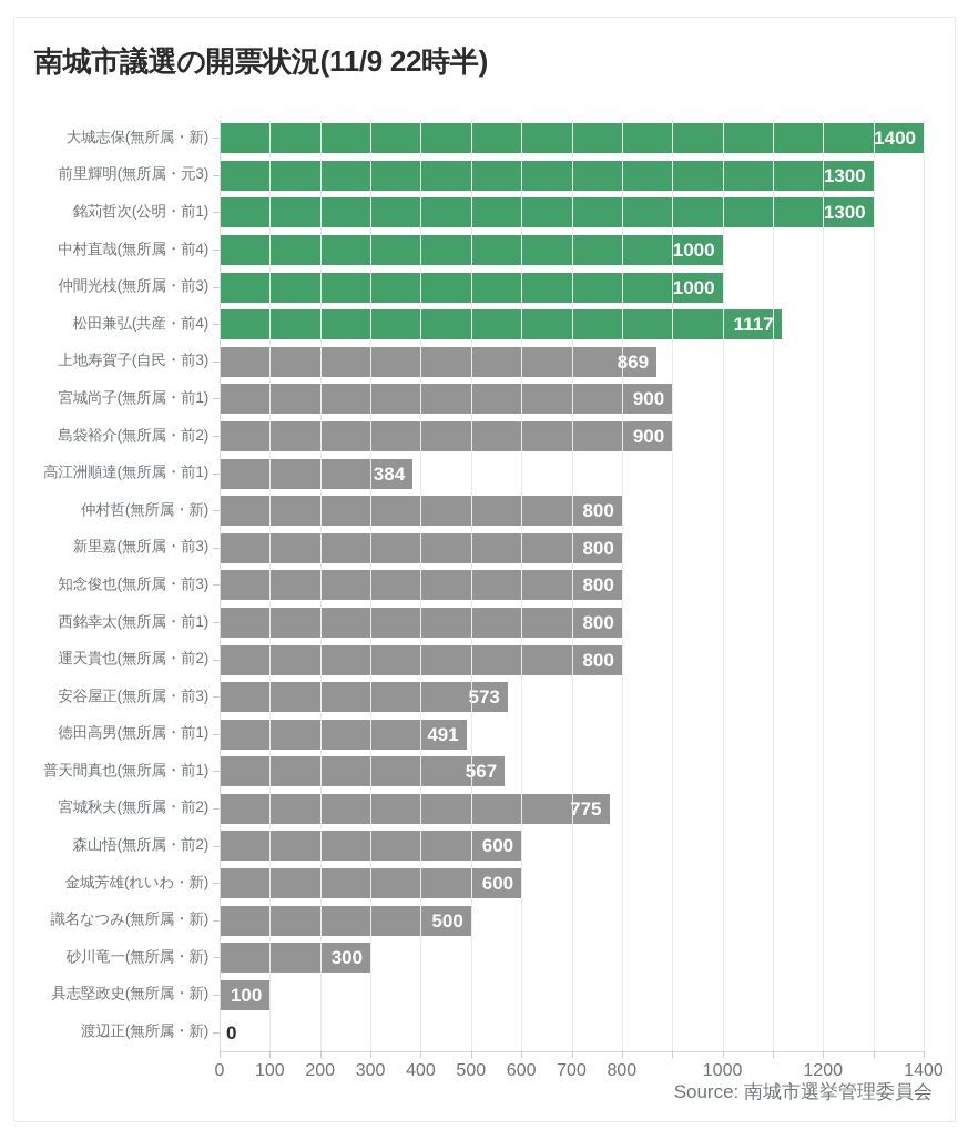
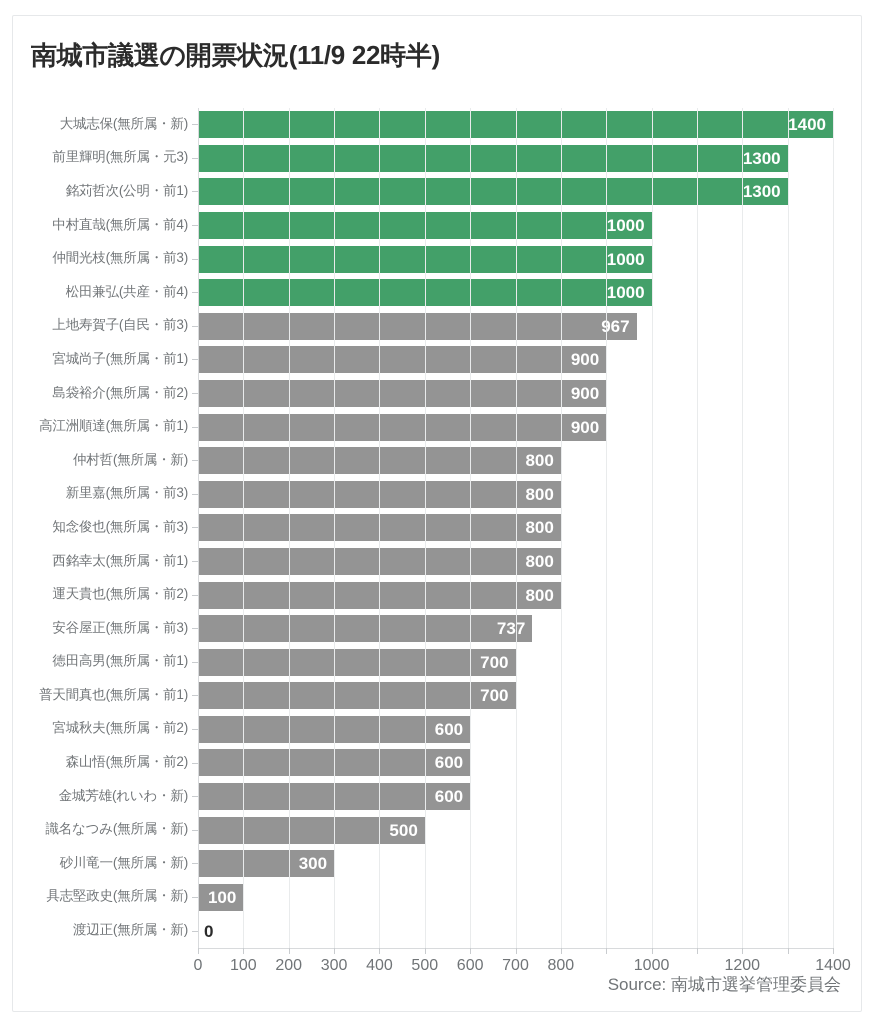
松田兼弘(共産・前4): 1117 -> 1000
上地寿賀子(自民・前3): 869 -> 967
高江洲順達(無所属・前1): 384 -> 900
安谷屋正(無所属・前3): 573 -> 737
徳田高男(無所属・前1): 491 -> 700
普天間真也(無所属・前1): 567 -> 700
宮城秋夫(無所属・前2): 775 -> 600
